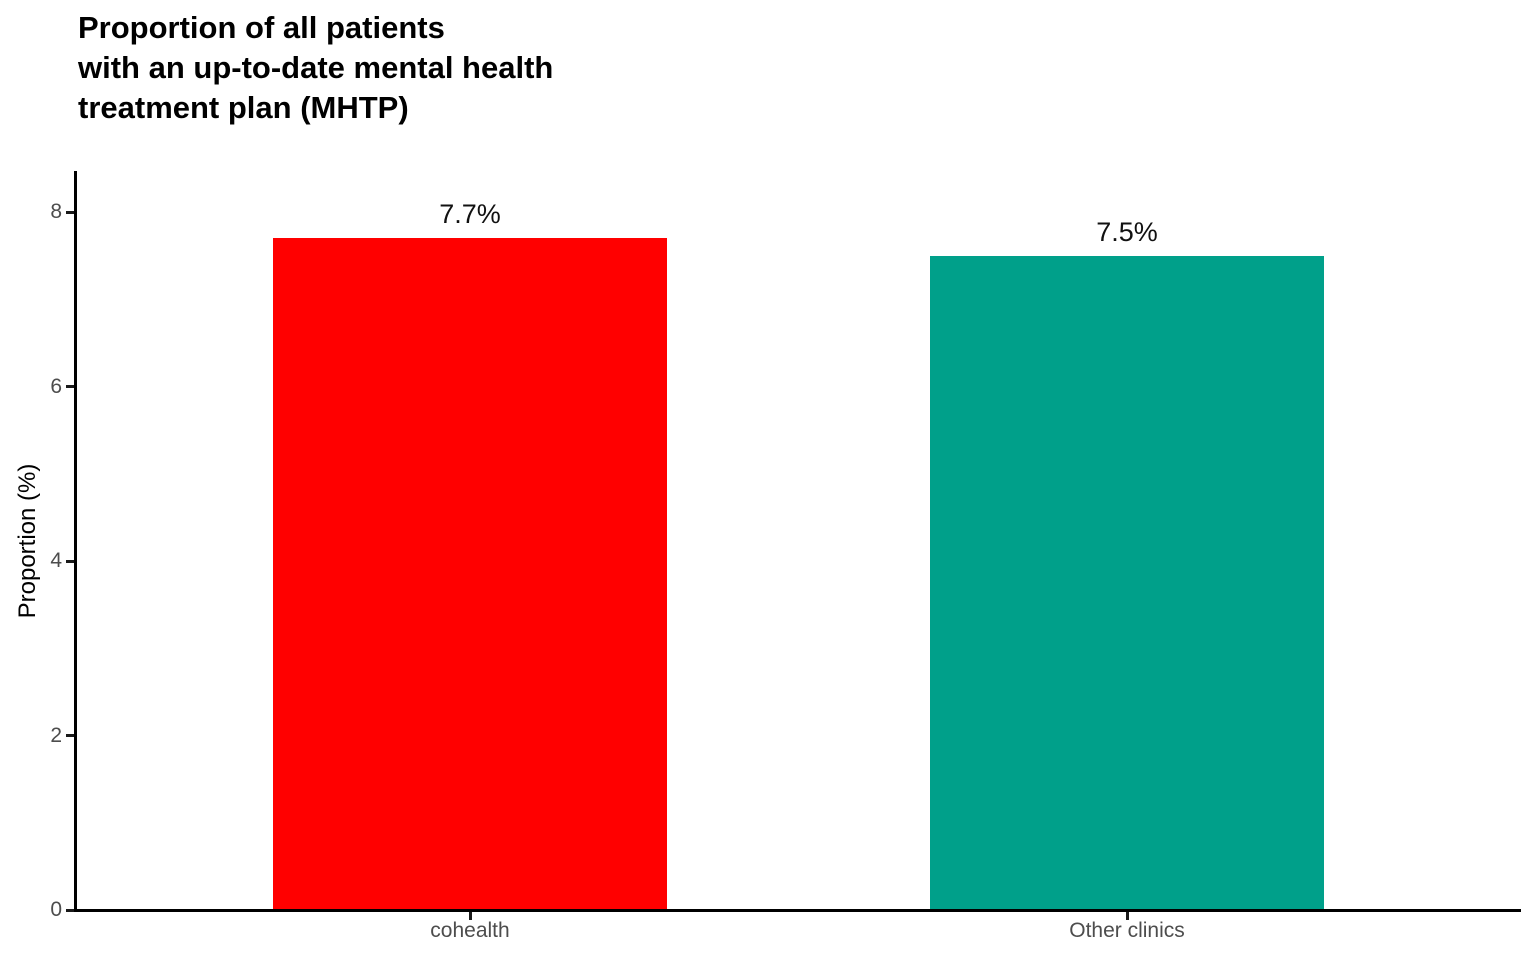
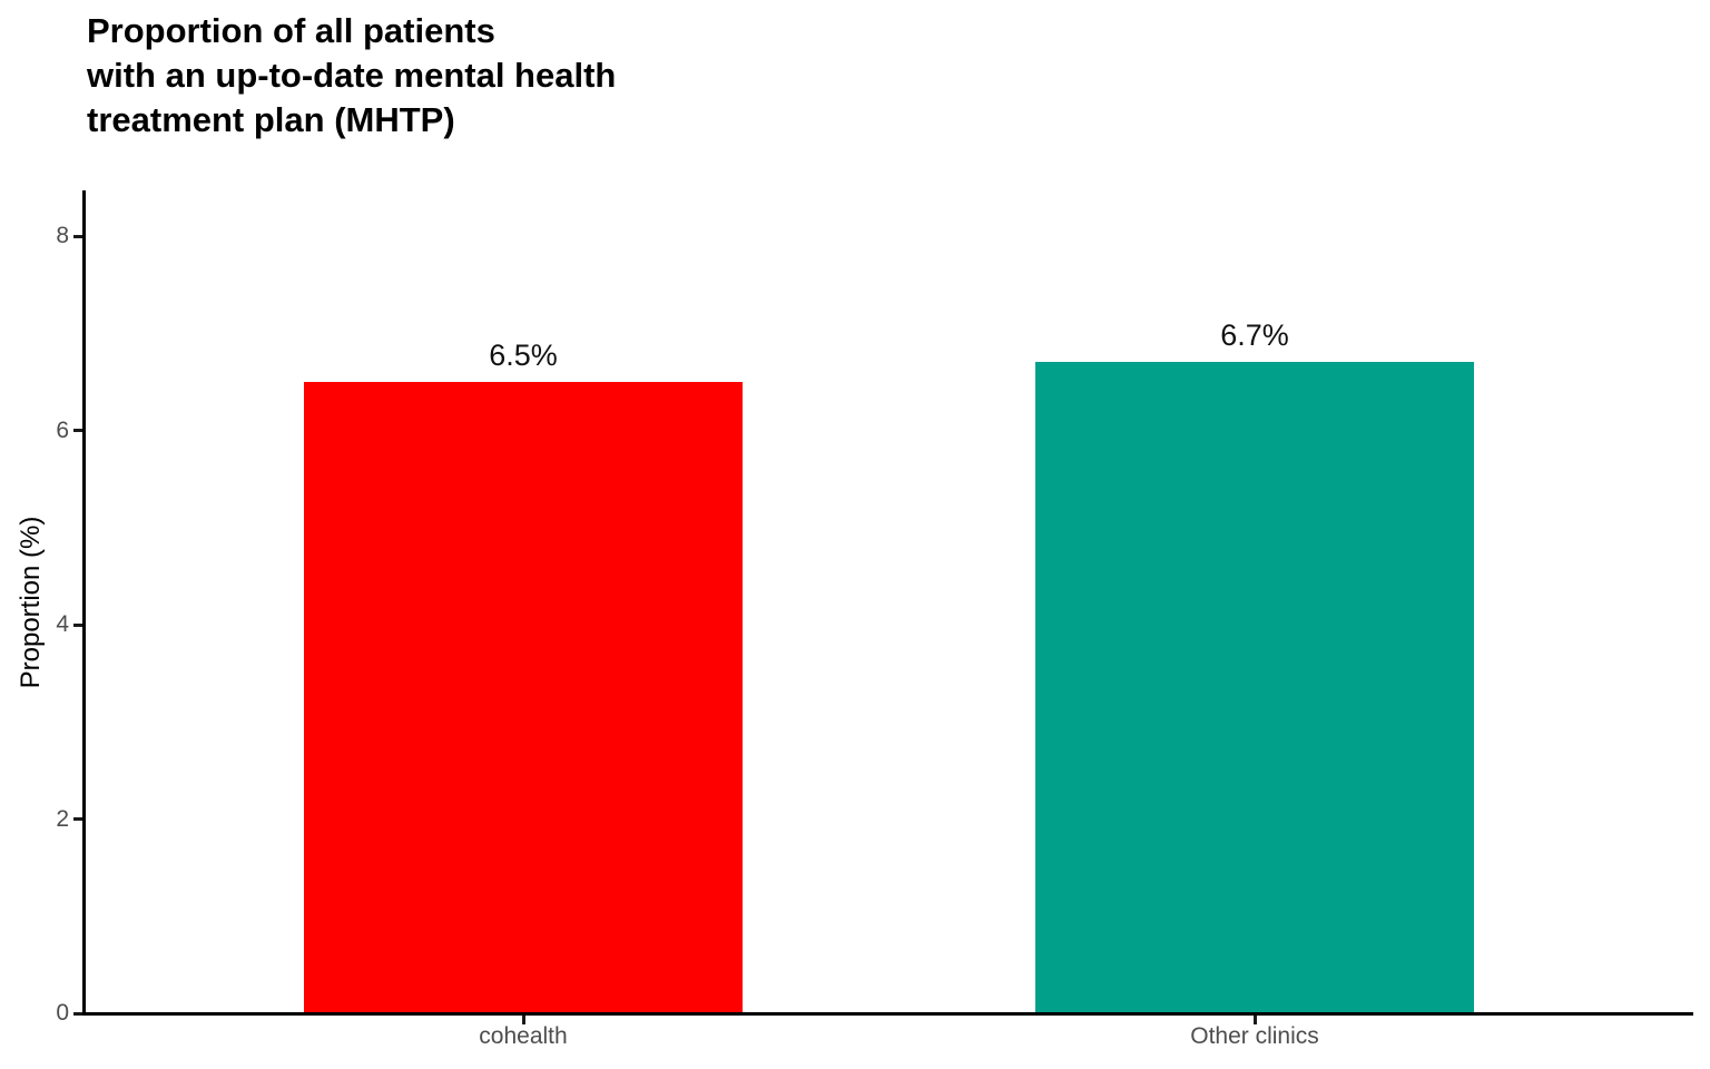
cohealth: 7.7% -> 6.5%
Other clinics: 7.5% -> 6.7%
